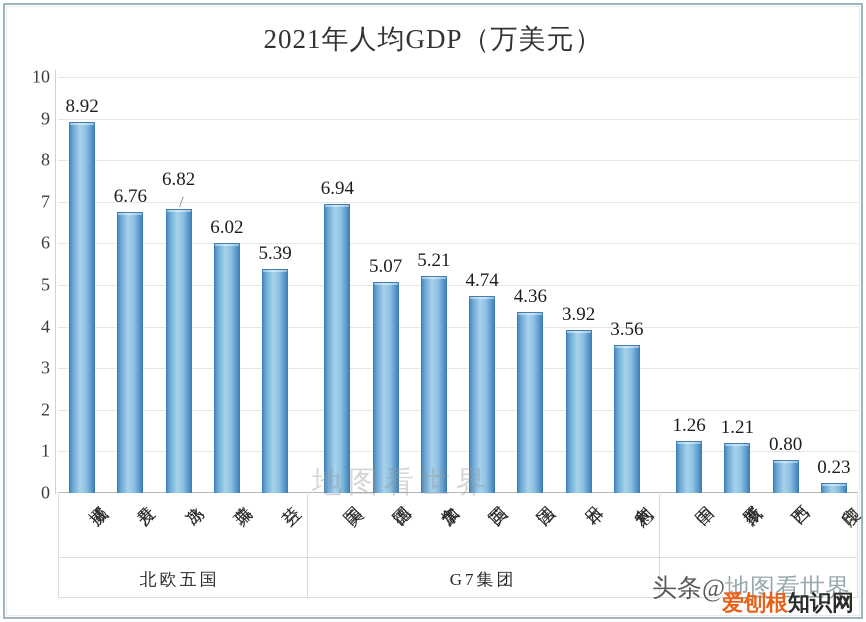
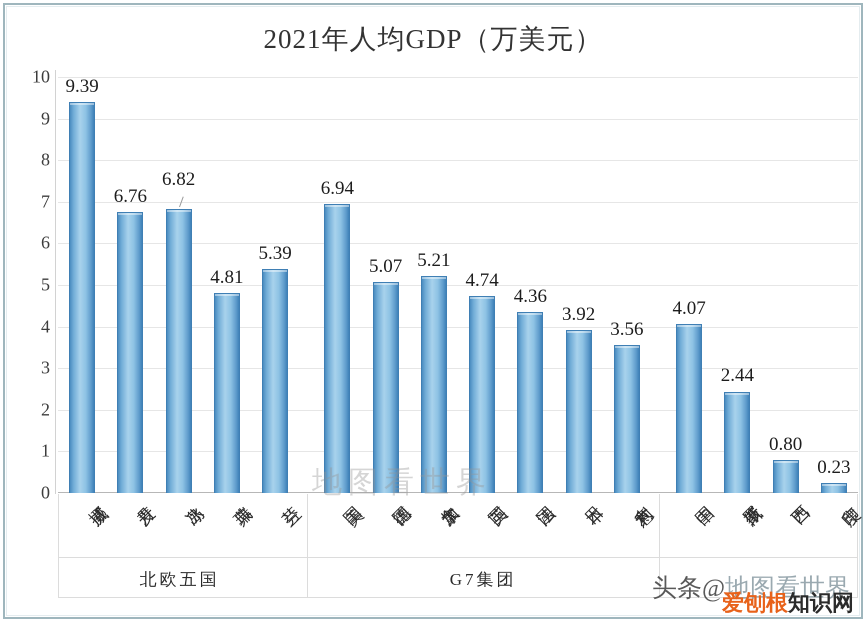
挪威: 8.92 -> 9.39
瑞典: 6.02 -> 4.81
中国: 1.26 -> 4.07
俄罗斯: 1.21 -> 2.44
